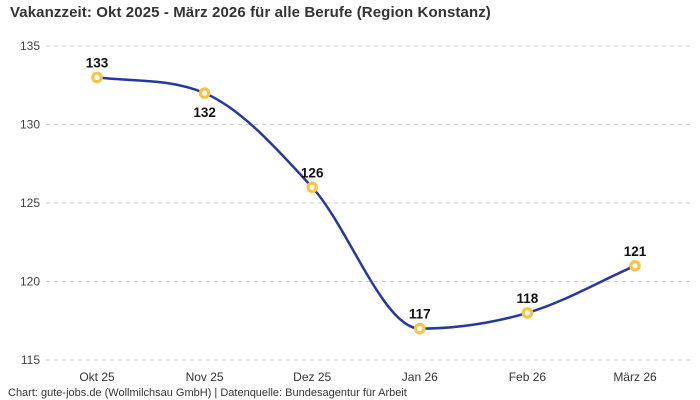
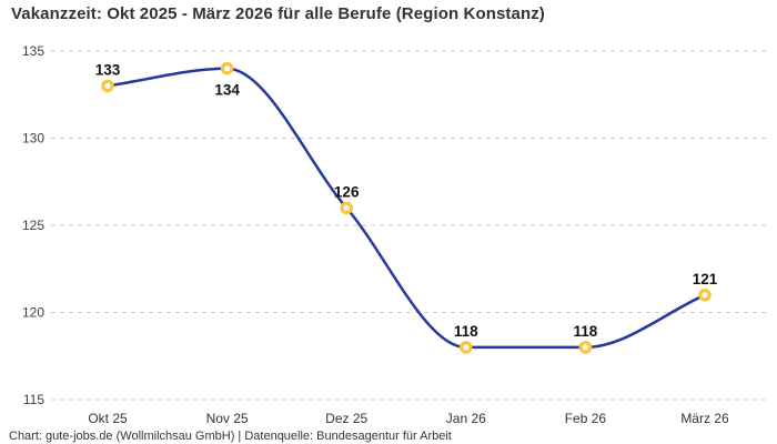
Nov 25: 132 -> 134
Jan 26: 117 -> 118
